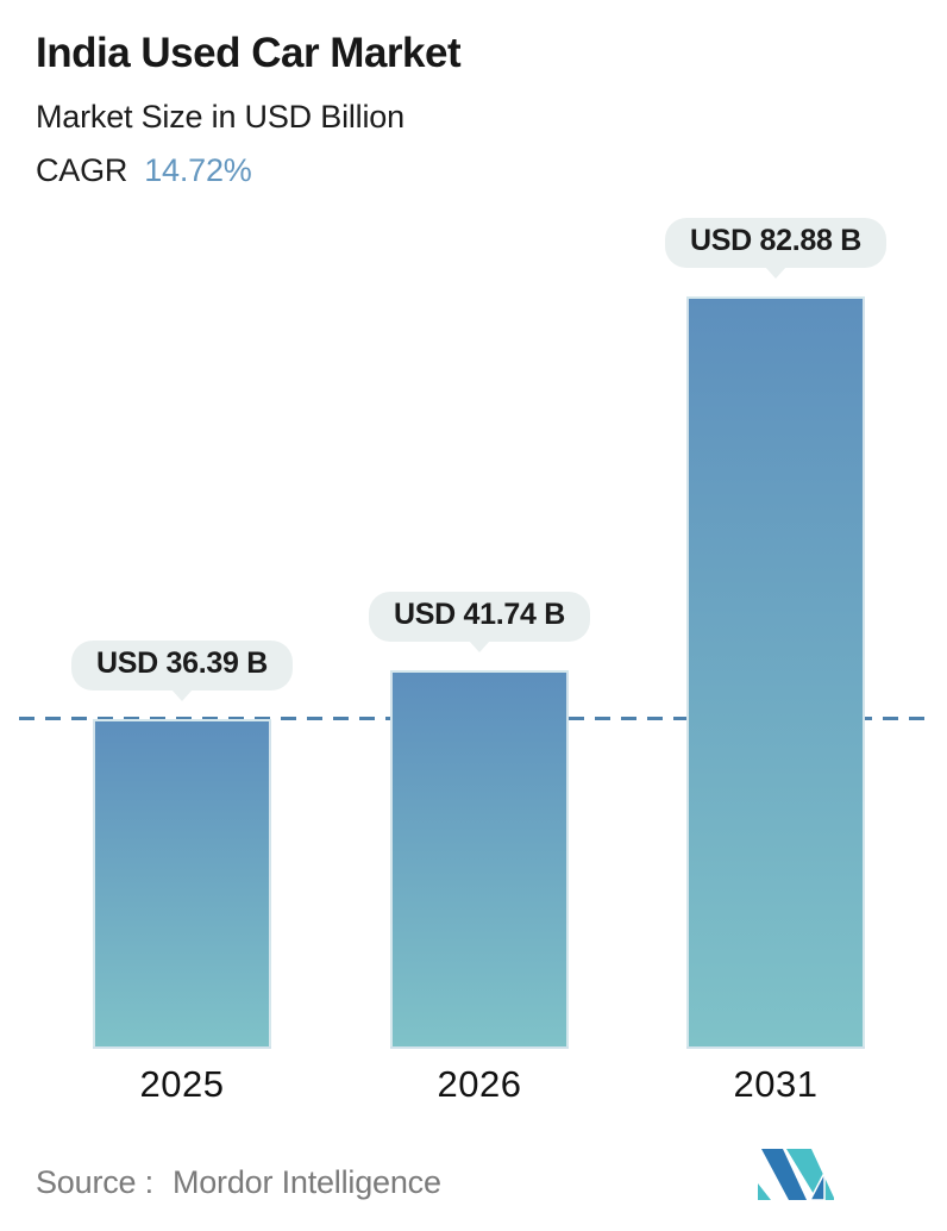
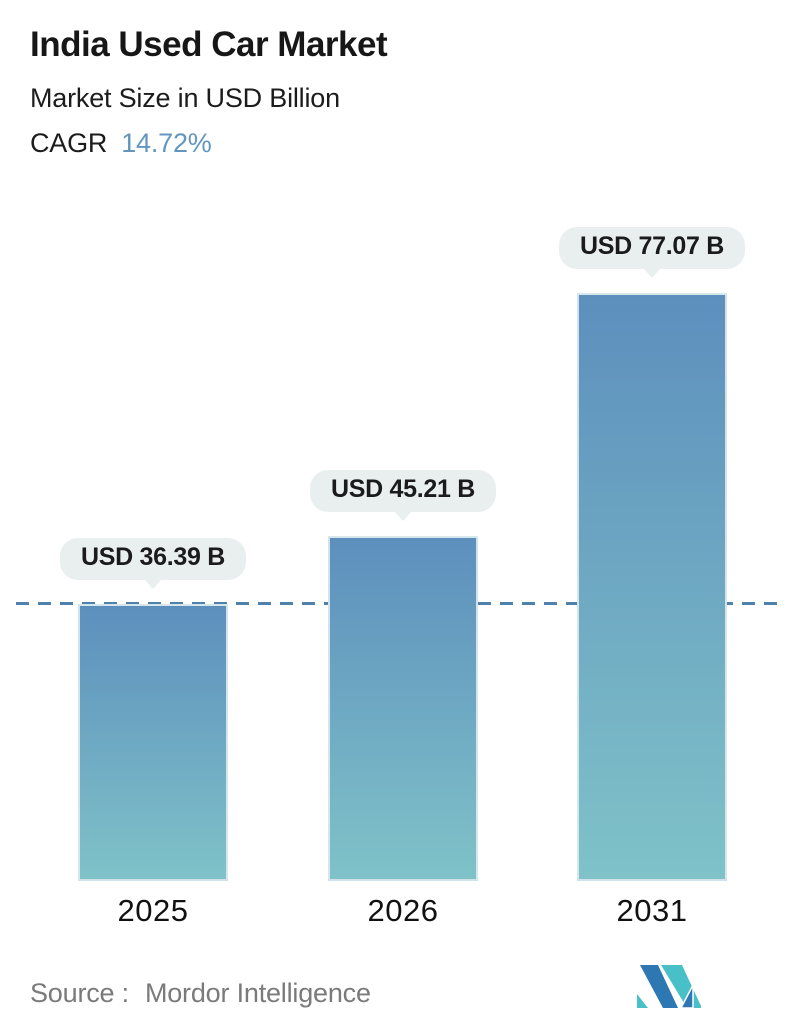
2026: 41.74 -> 45.21
2031: 82.88 -> 77.07
